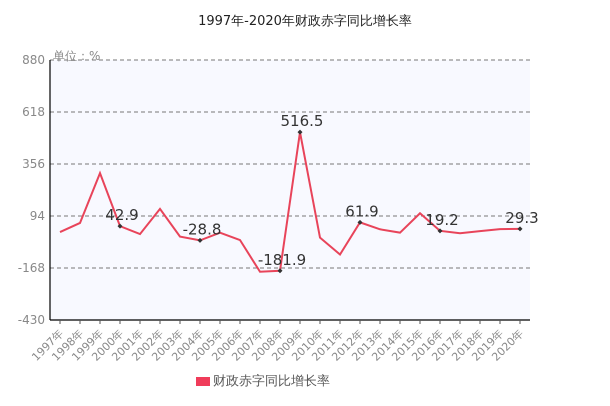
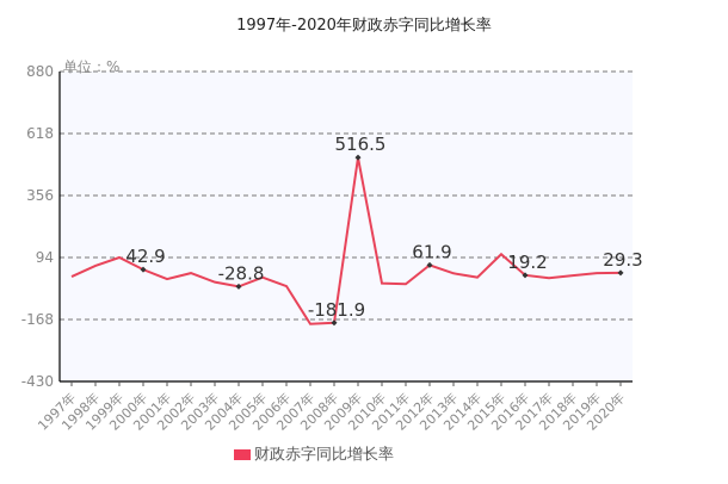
1999年: 310 -> 90
2002年: 130 -> 30
2011年: -100 -> -20
